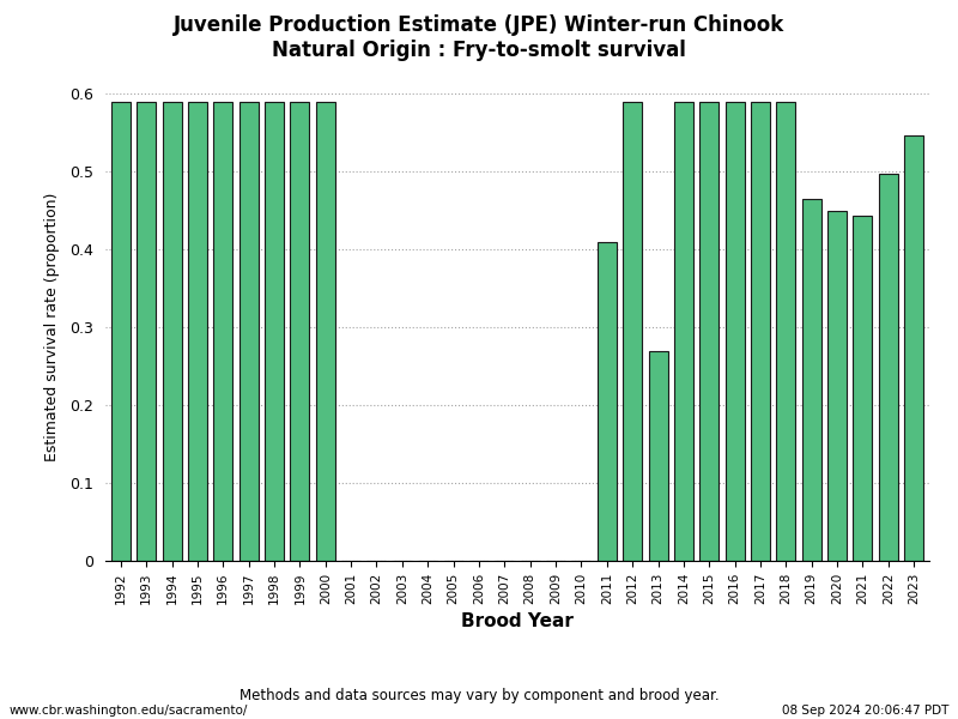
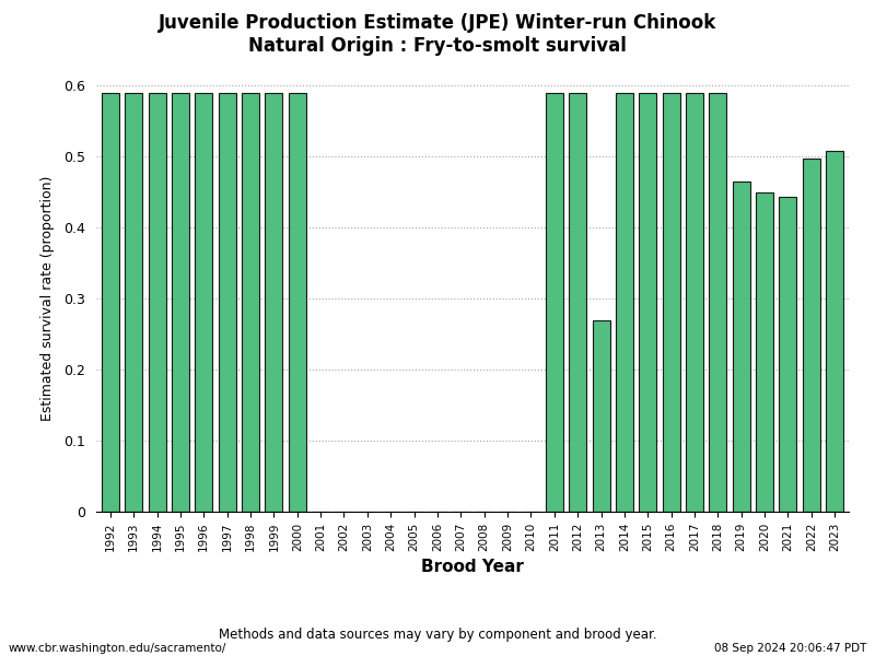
2011: 0.410 -> 0.590
2023: 0.546 -> 0.508
